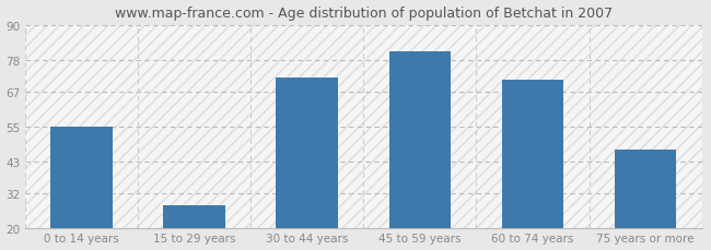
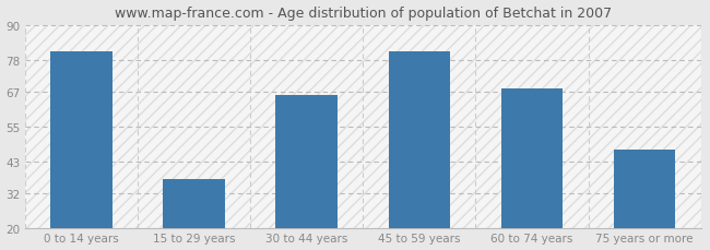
0 to 14 years: 55 -> 81
15 to 29 years: 28 -> 37
30 to 44 years: 72 -> 66
60 to 74 years: 71 -> 68
